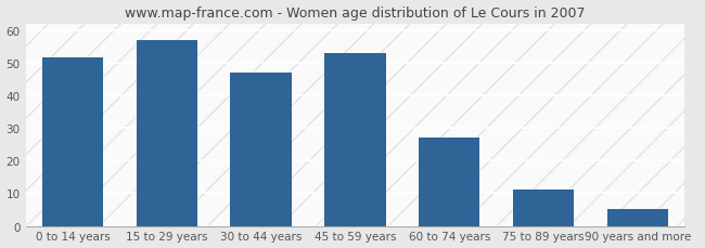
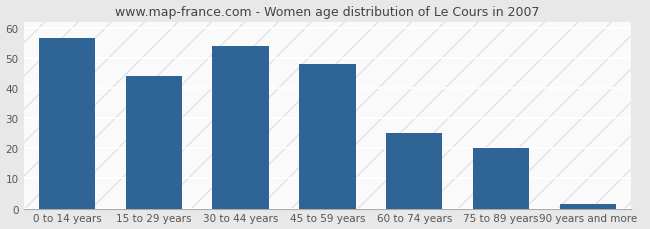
0 to 14 years: 51.5 -> 56.5
15 to 29 years: 57.0 -> 44.0
30 to 44 years: 47.0 -> 54.0
45 to 59 years: 53.0 -> 48.0
60 to 74 years: 27.0 -> 25.0
75 to 89 years: 11.0 -> 20.0
90 years and more: 5.0 -> 1.5
